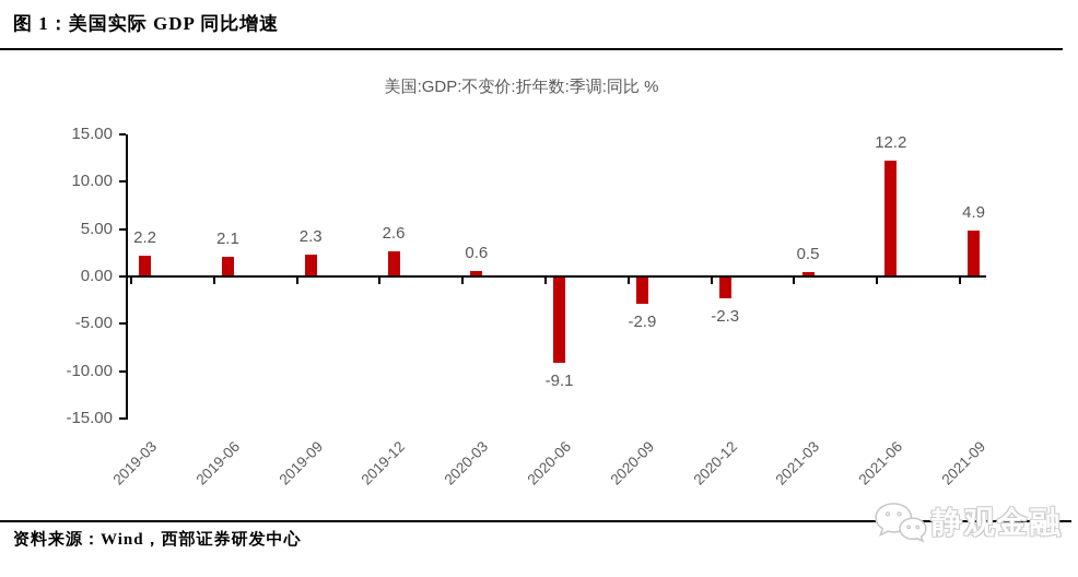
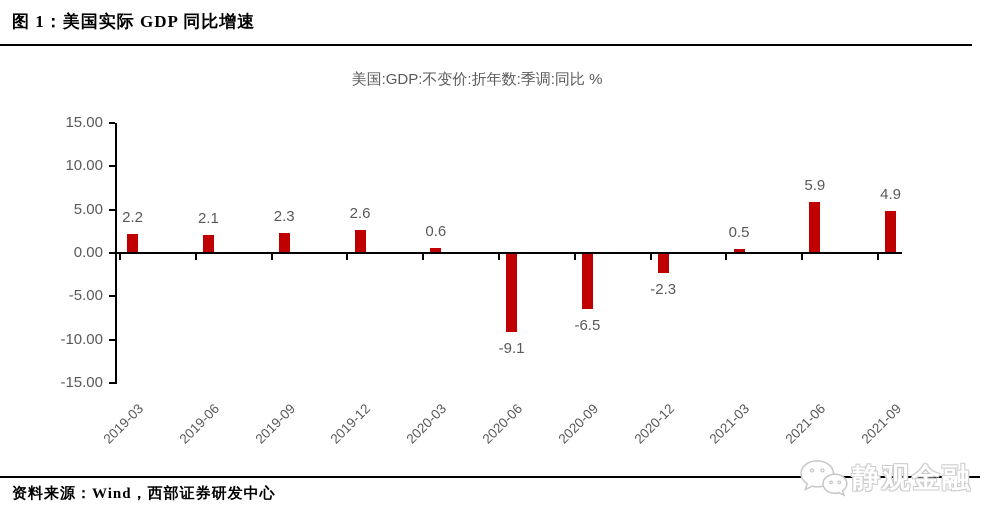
2020-09: -2.9 -> -6.5
2021-06: 12.2 -> 5.9
